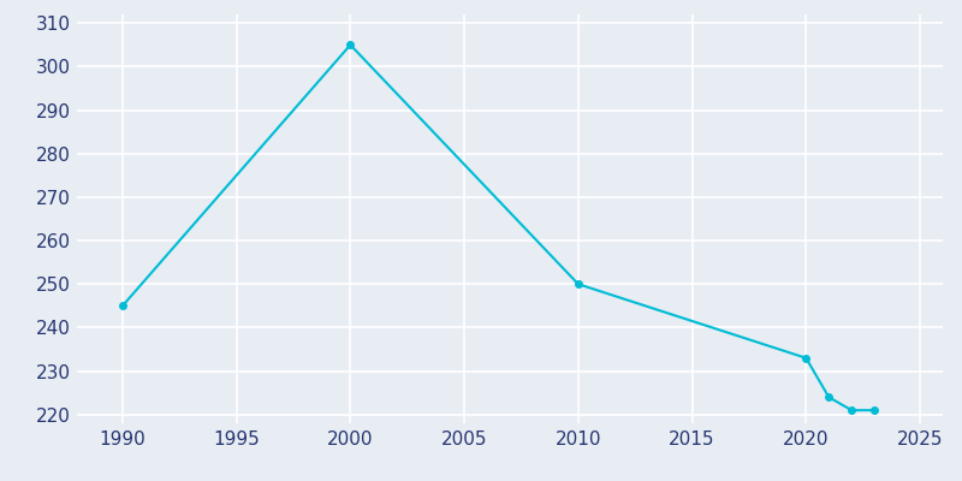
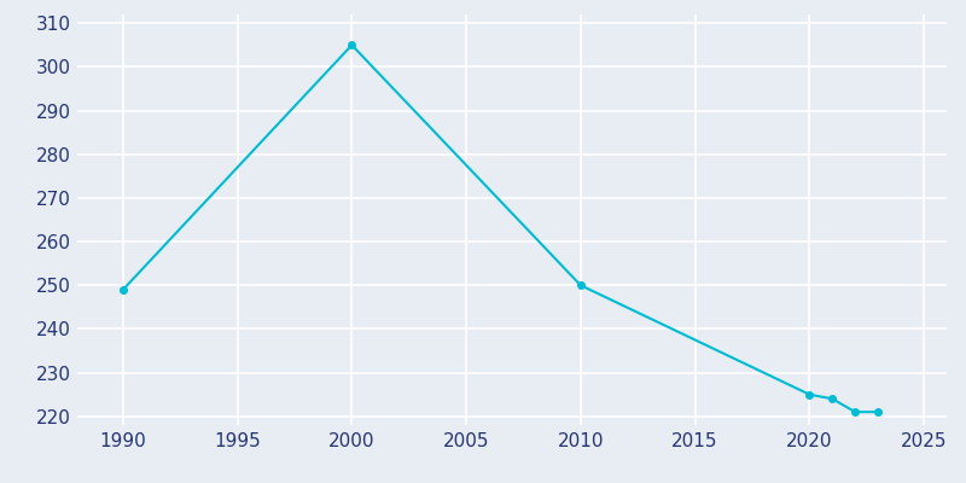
1990: 245 -> 249
2020: 233 -> 225
